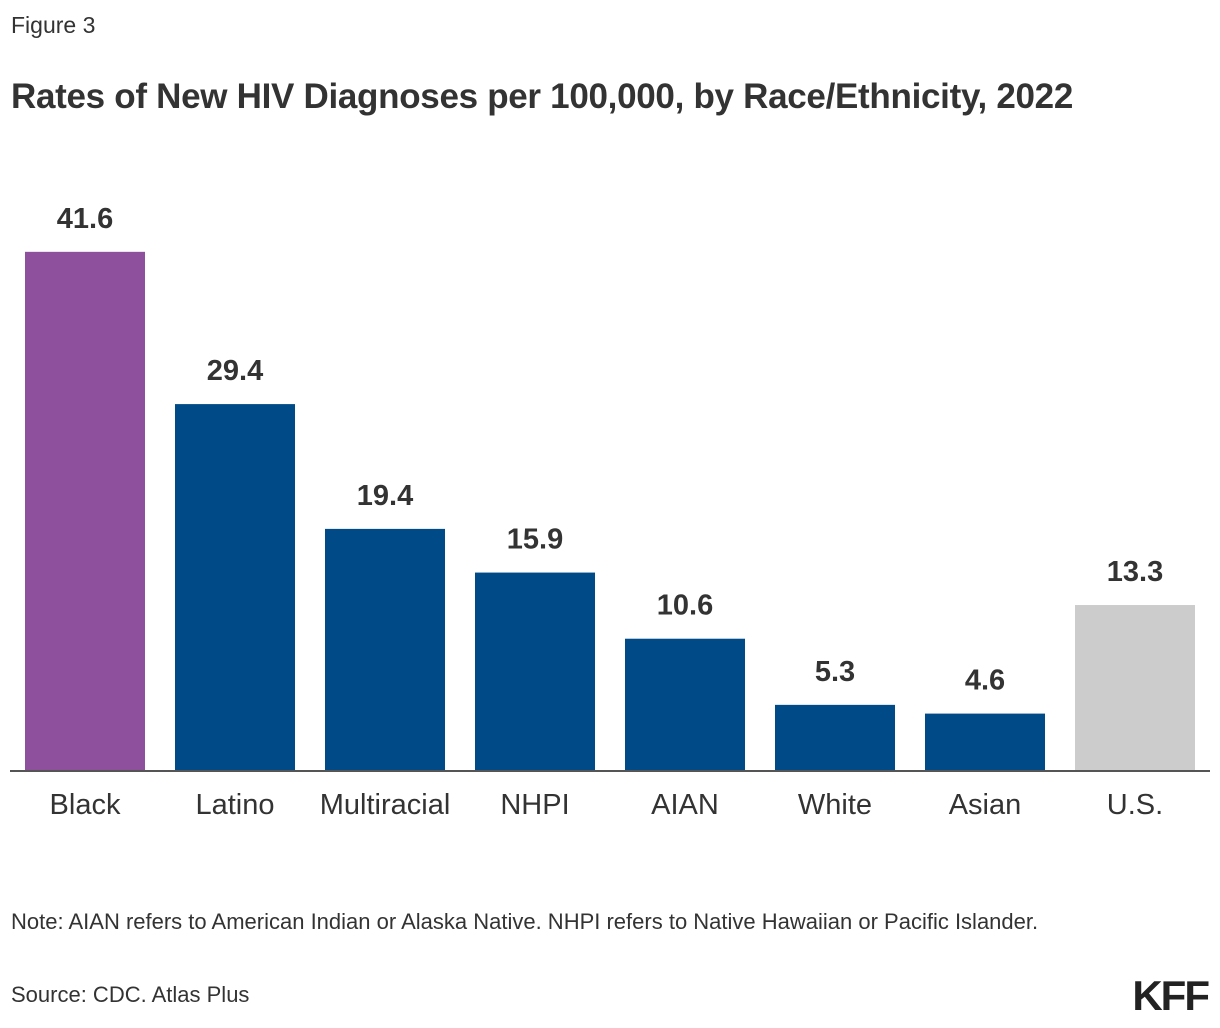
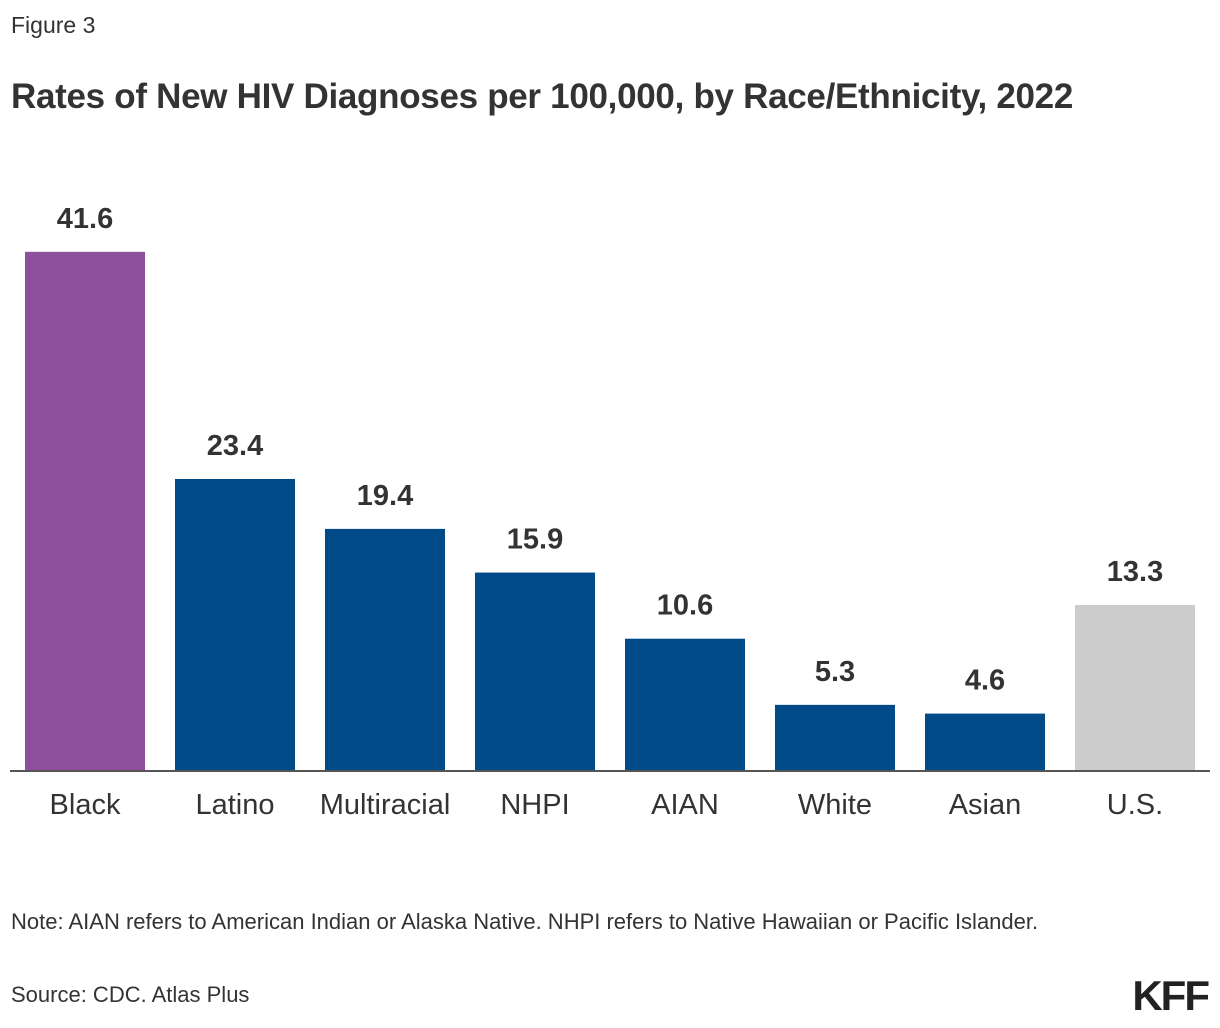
Latino: 29.4 -> 23.4
